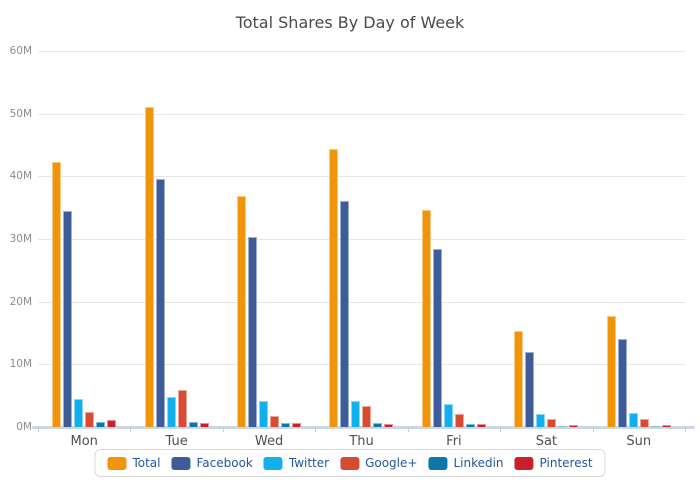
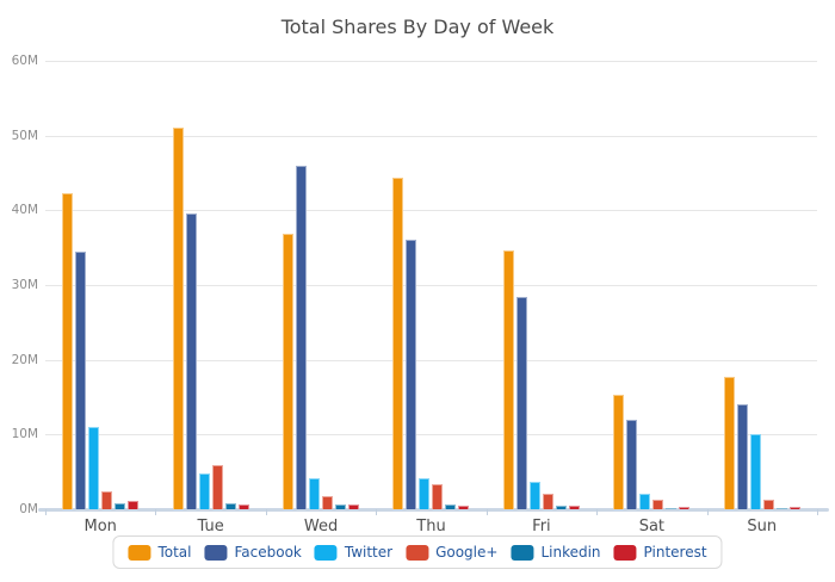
Twitter/Mon: 4M -> 11M
Facebook/Wed: 30M -> 46M
Twitter/Sun: 2M -> 10M
